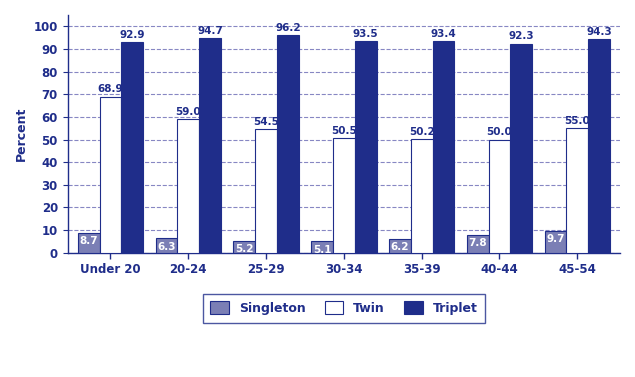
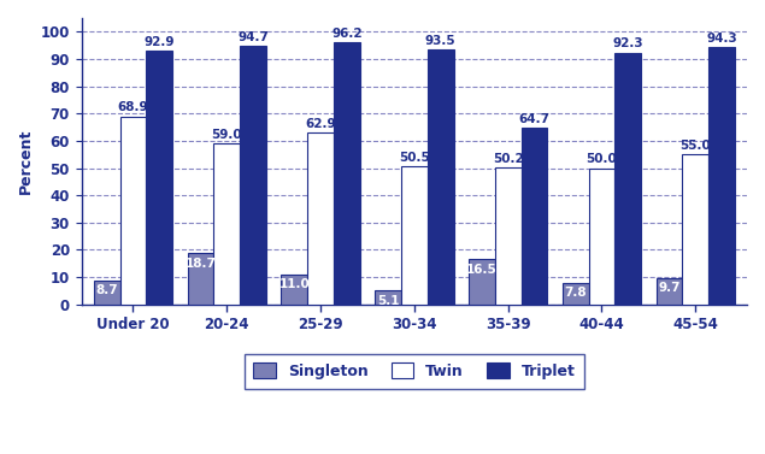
Singleton/20-24: 6.3 -> 18.7
Singleton/25-29: 5.2 -> 11.0
Twin/25-29: 54.5 -> 62.9
Singleton/35-39: 6.2 -> 16.5
Triplet/35-39: 93.4 -> 64.7
